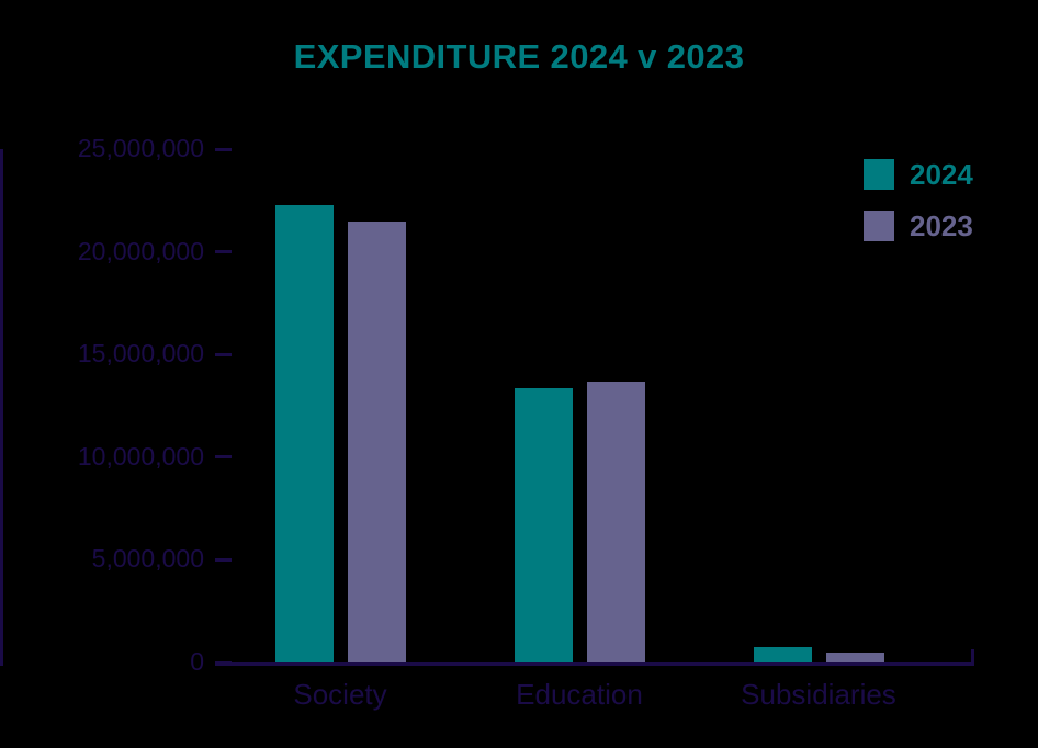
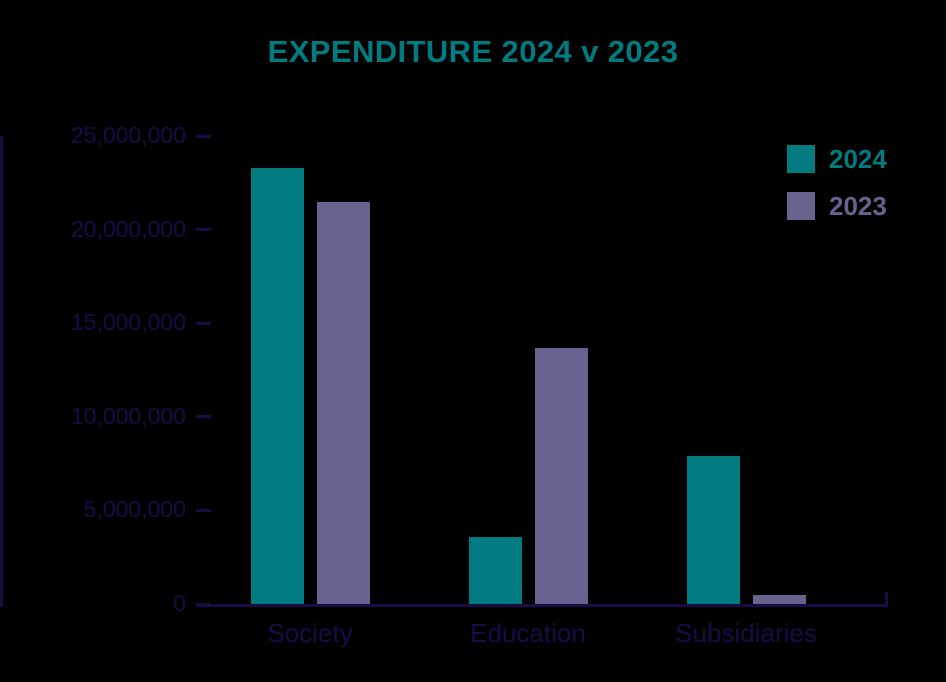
2024/Society: 22200000 -> 23300000
2024/Education: 13400000 -> 3600000
2024/Subsidiaries: 800000 -> 7900000
